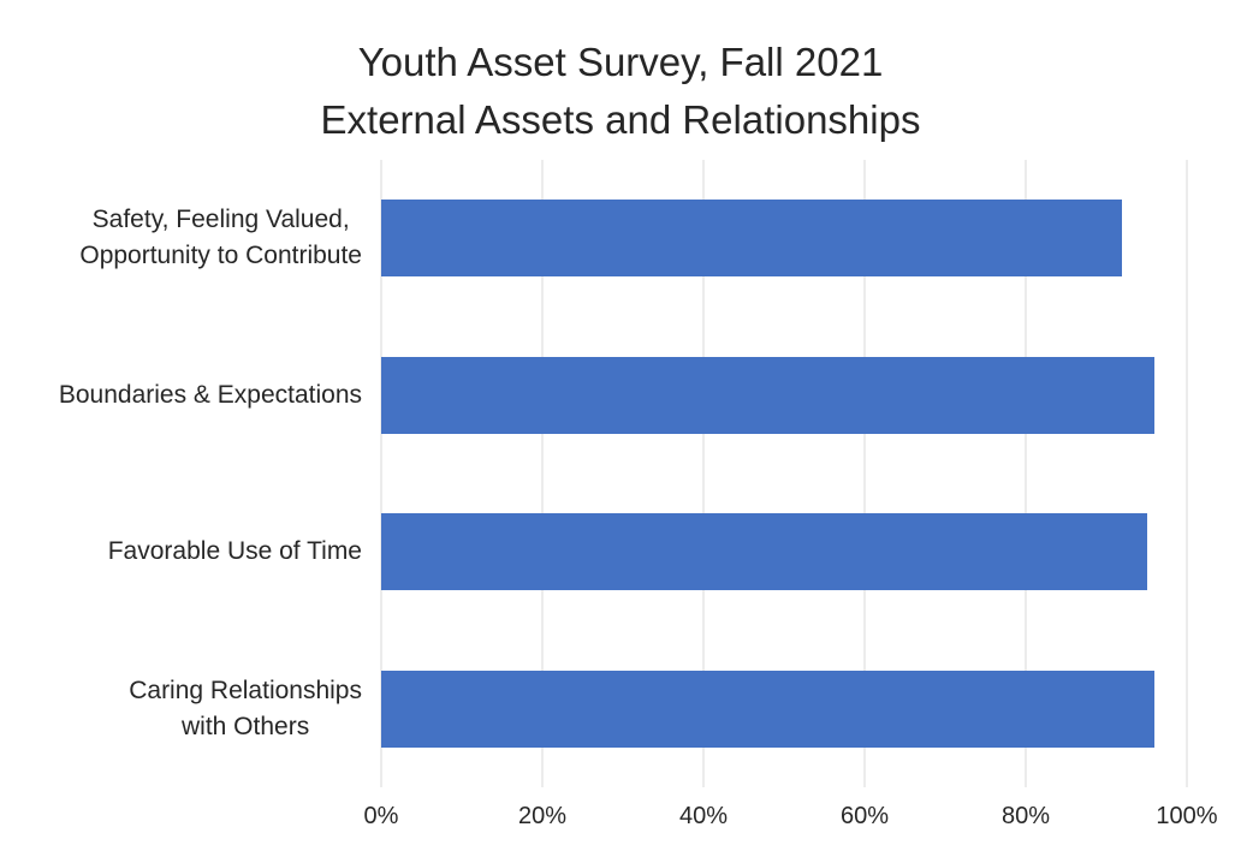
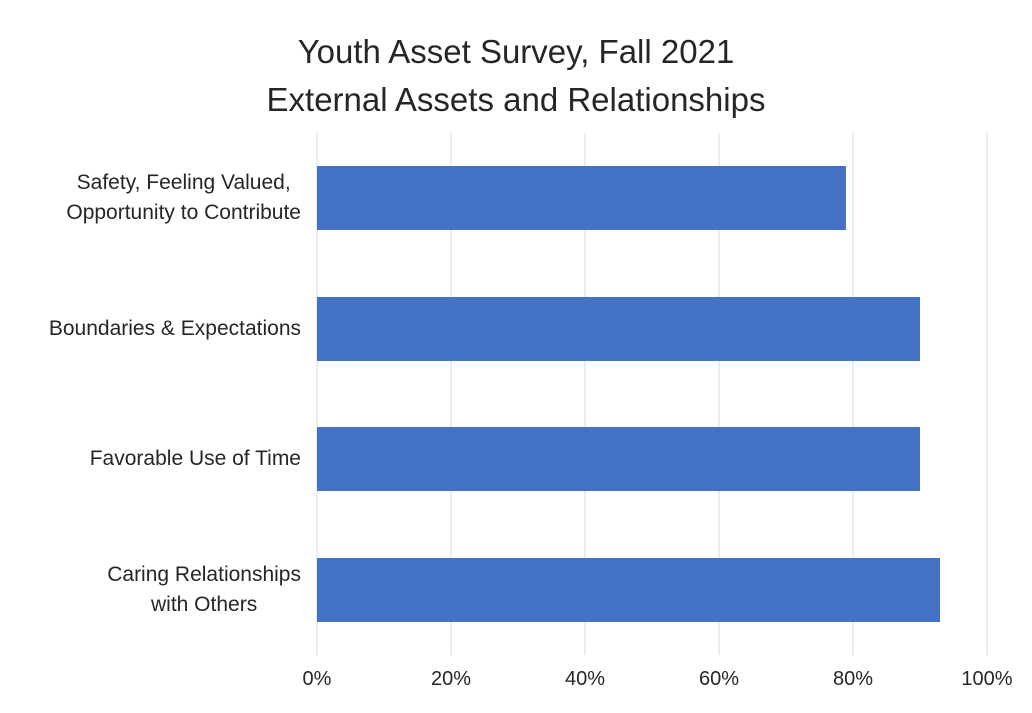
Safety, Feeling Valued, Opportunity to Contribute: 92% -> 79%
Boundaries & Expectations: 96% -> 90%
Favorable Use of Time: 95% -> 90%
Caring Relationships with Others: 96% -> 93%
